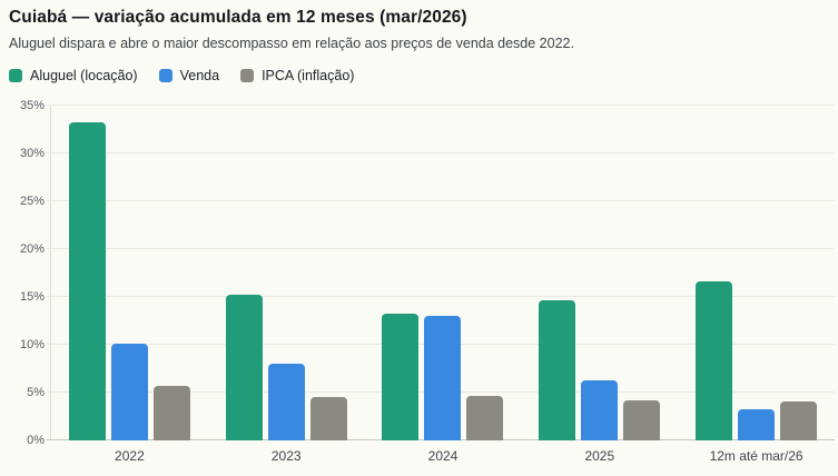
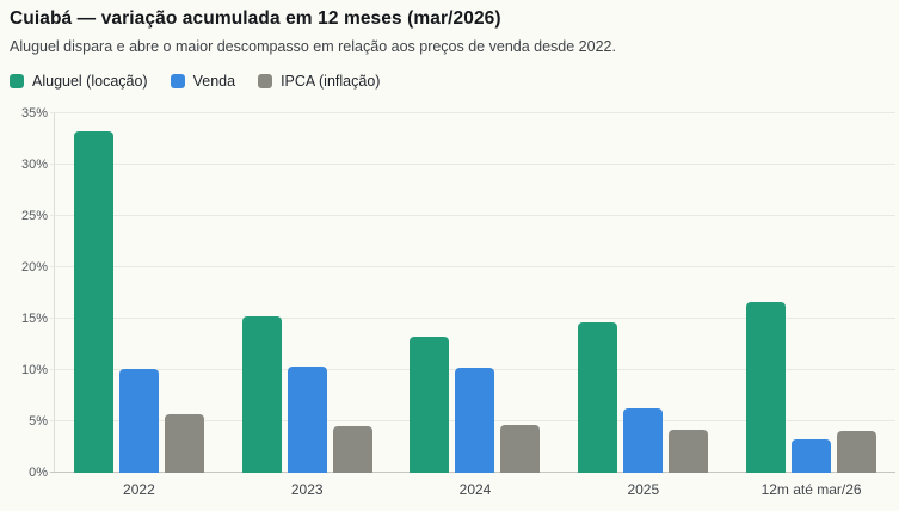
Venda/2023: 8% -> 10%
Venda/2024: 13% -> 10%
